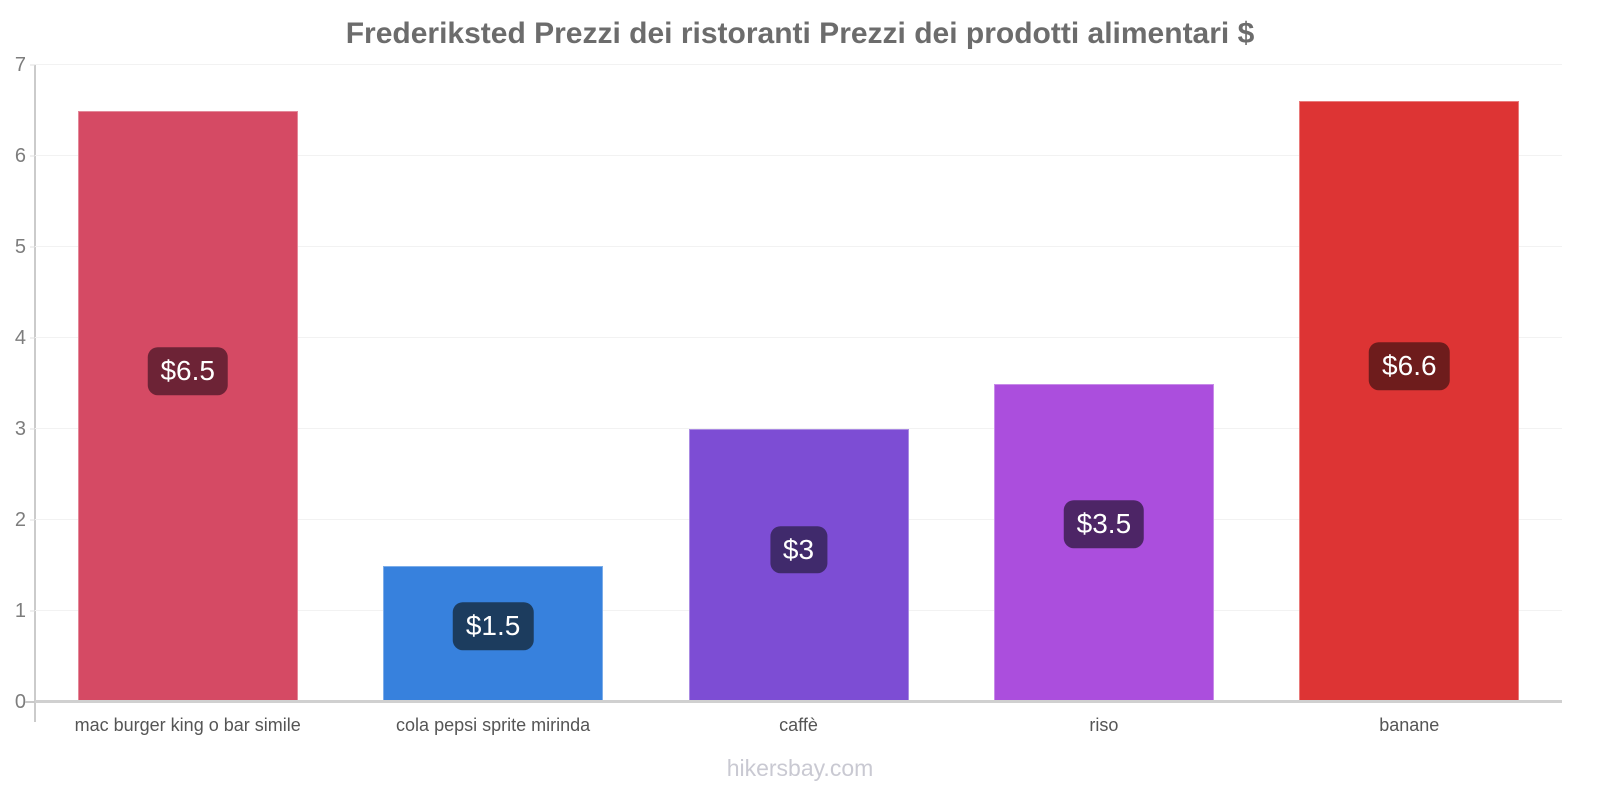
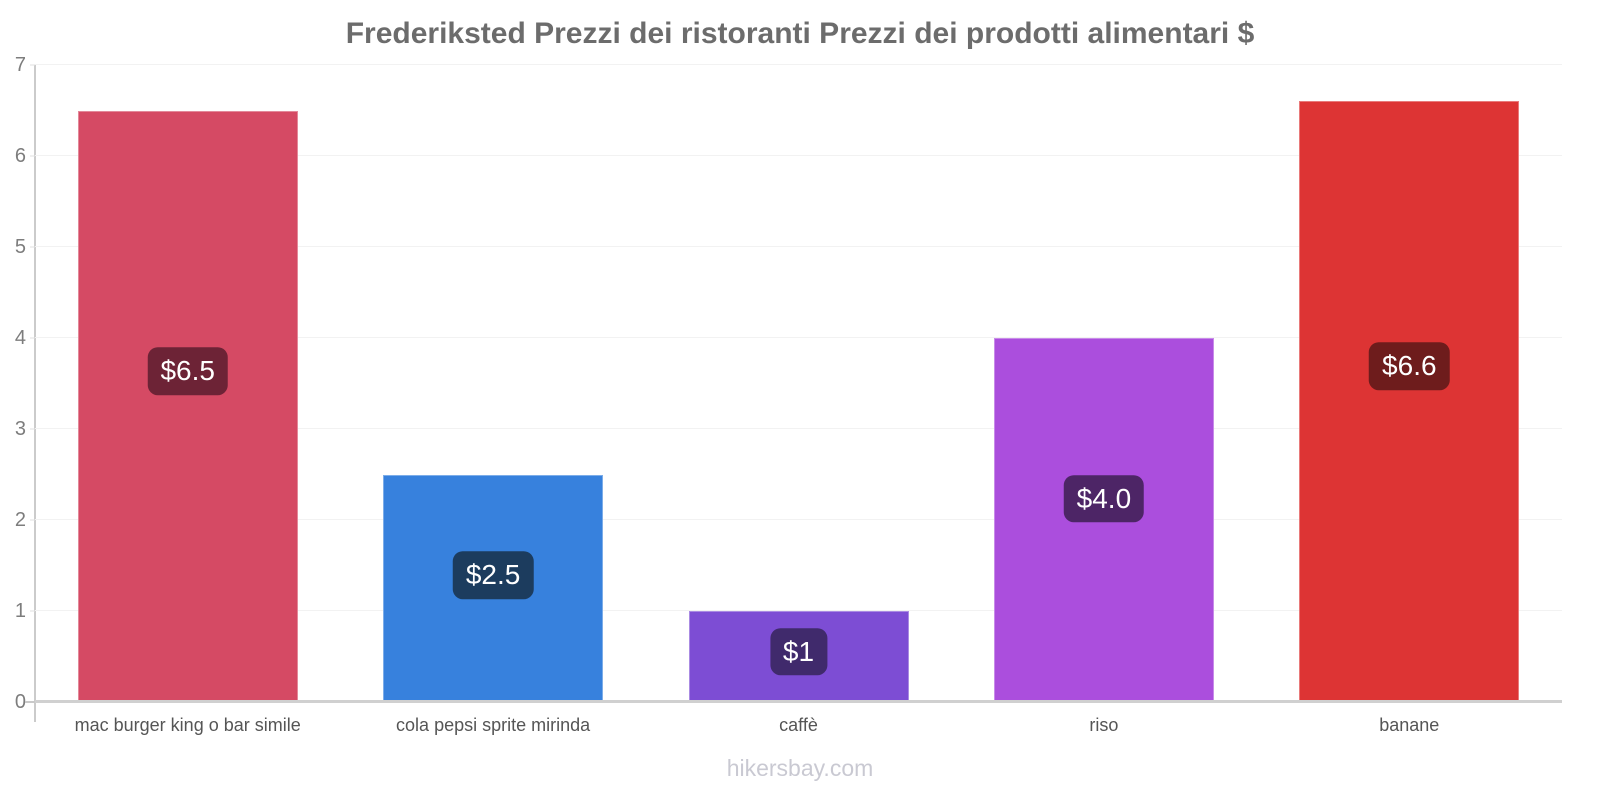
cola pepsi sprite mirinda: $1.5 -> $2.5
caffè: $3 -> $1
riso: $3.5 -> $4.0
